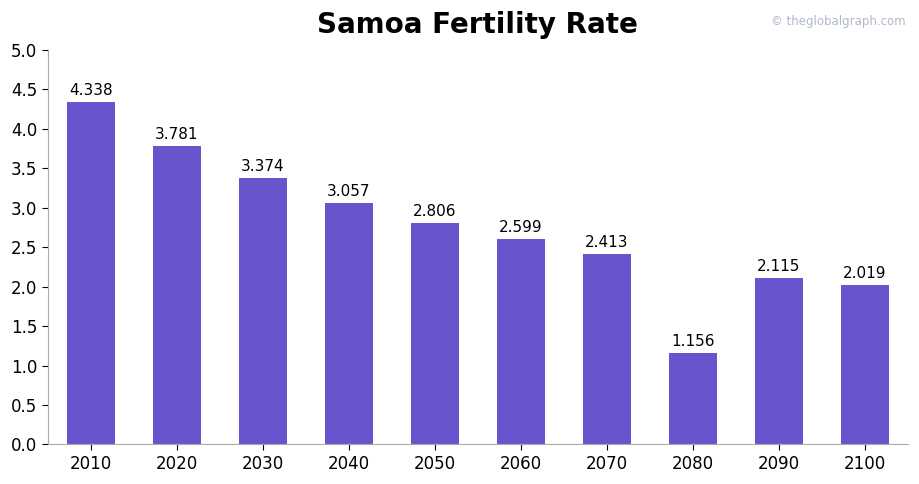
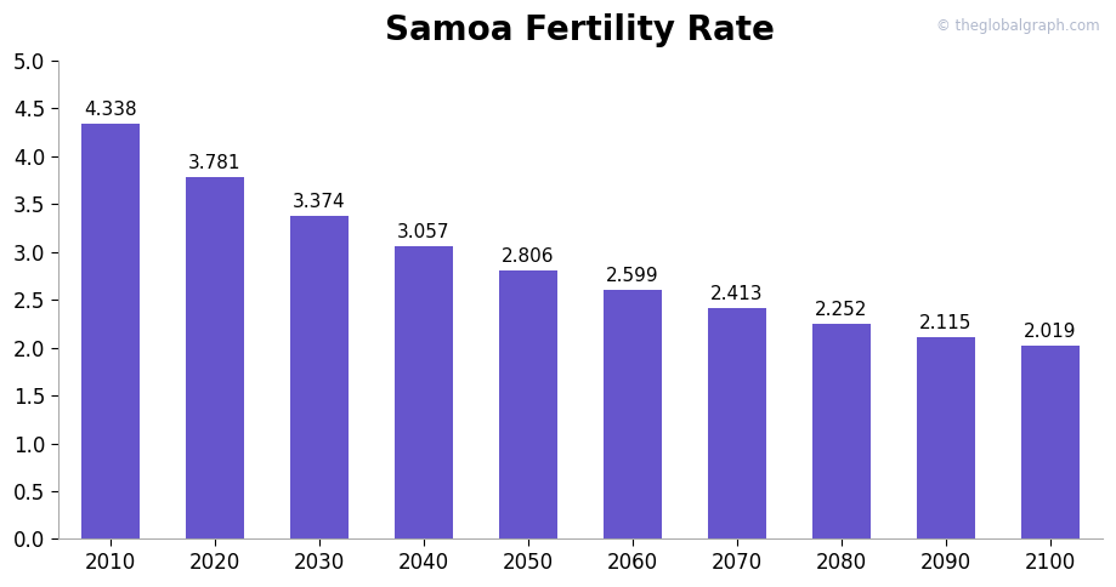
2080: 1.156 -> 2.252
